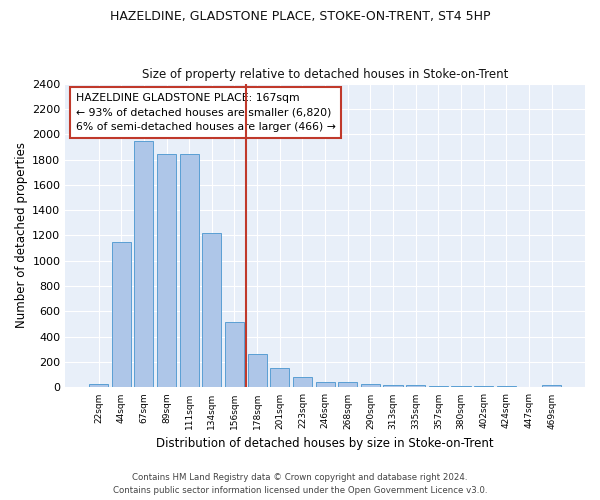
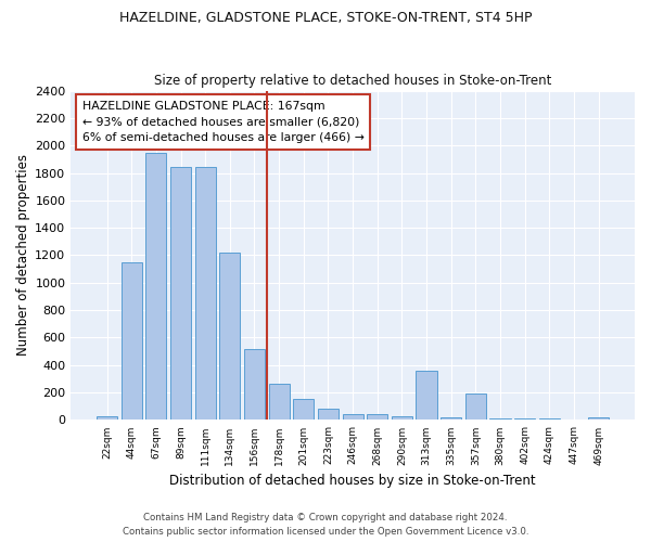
313sqm: 20 -> 360
357sqm: 20 -> 190
